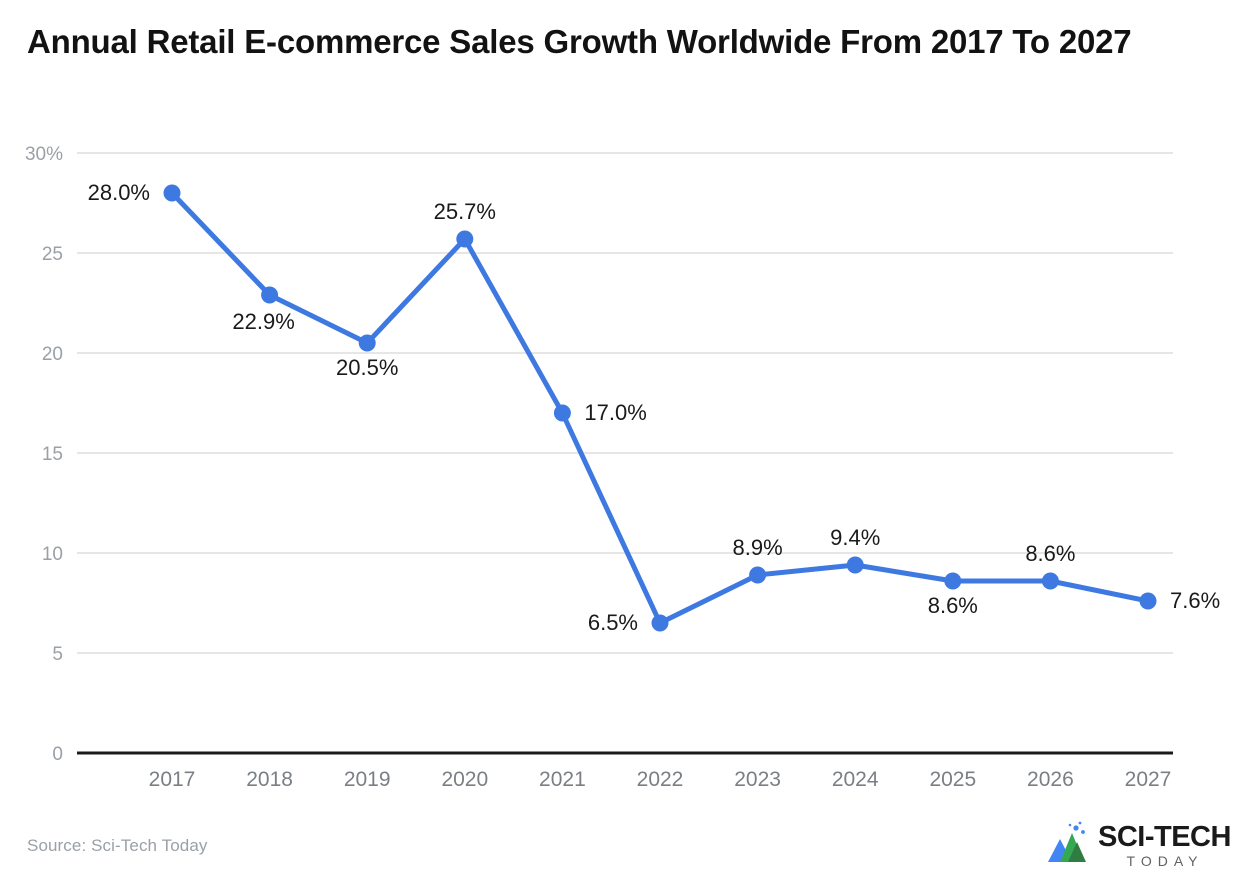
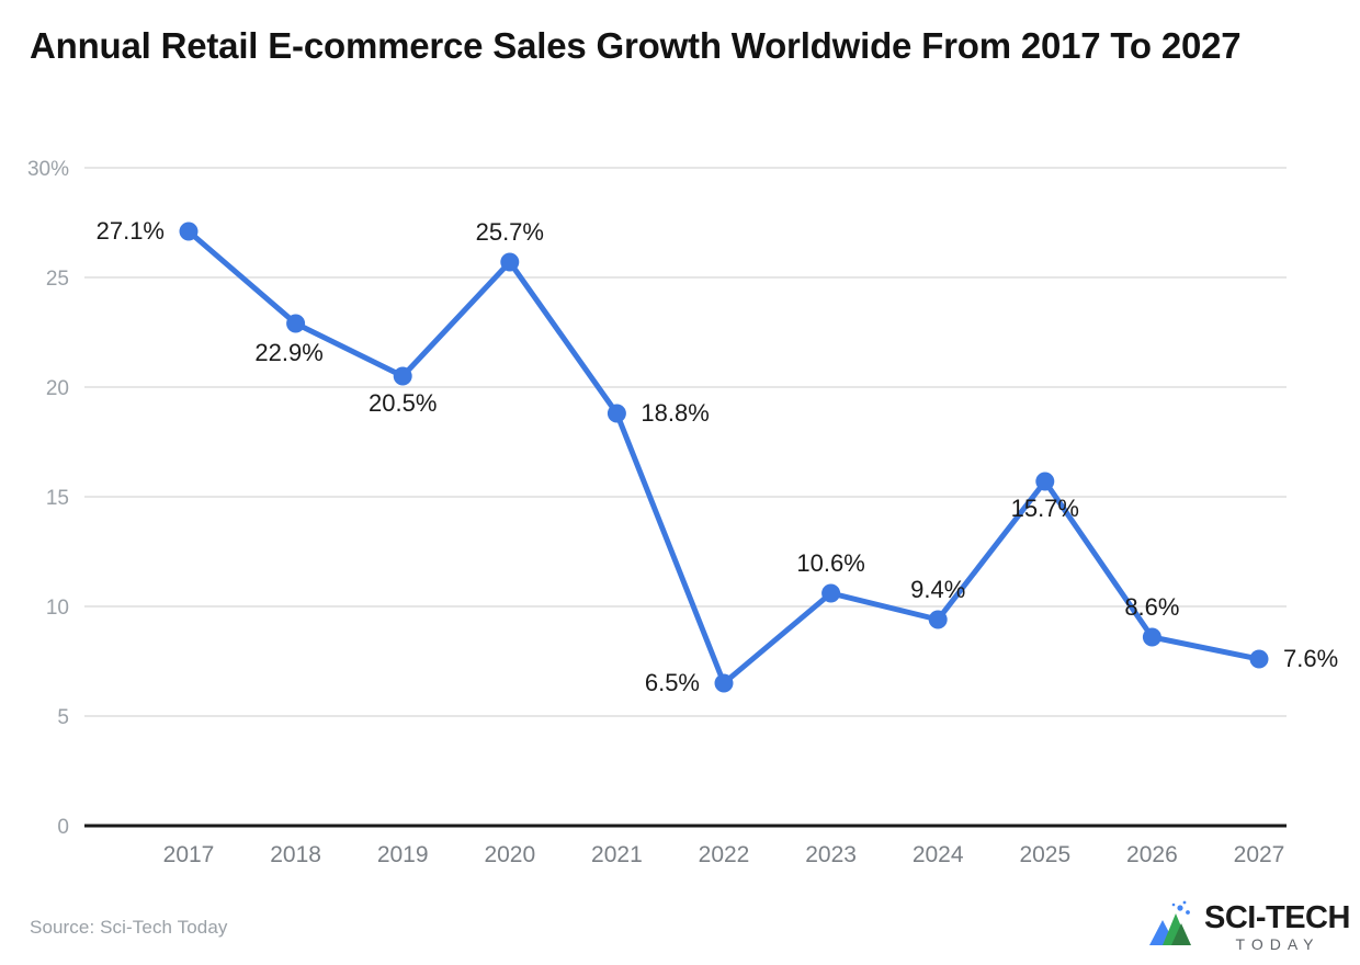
2017: 28.0% -> 27.1%
2021: 17.0% -> 18.8%
2023: 8.9% -> 10.6%
2025: 8.6% -> 15.7%
